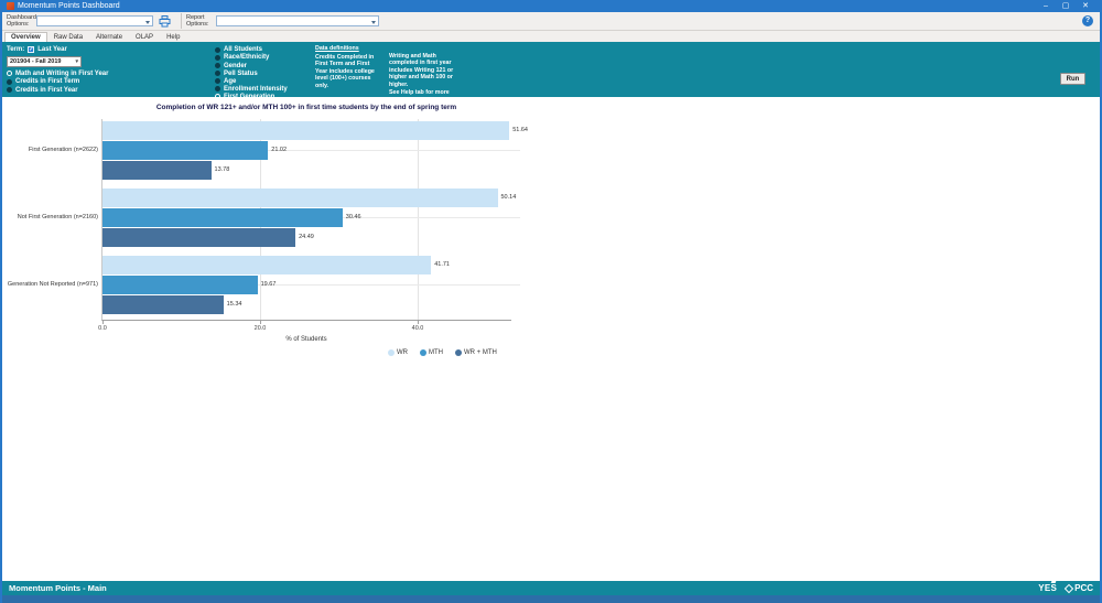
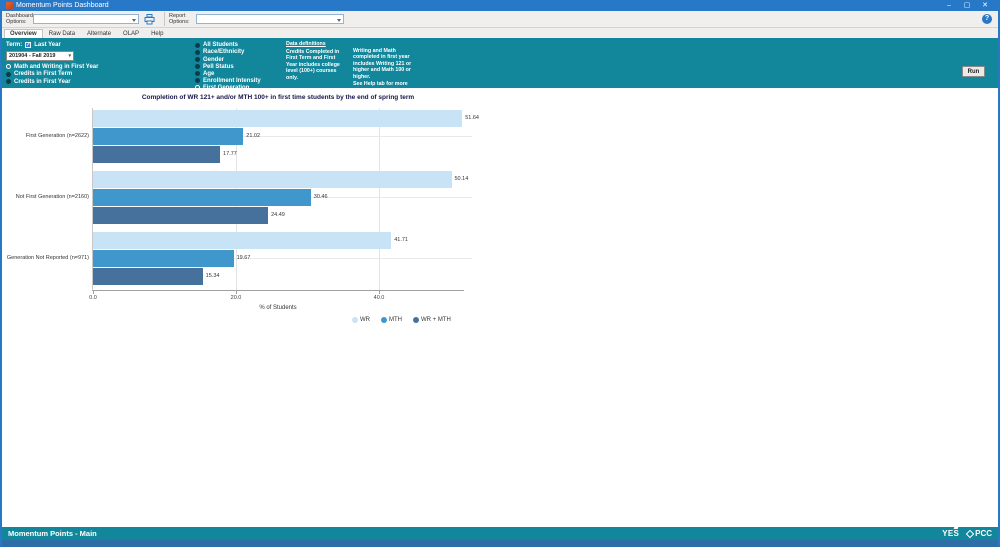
WR + MTH/First Generation (n=2622): 13.78 -> 17.77
